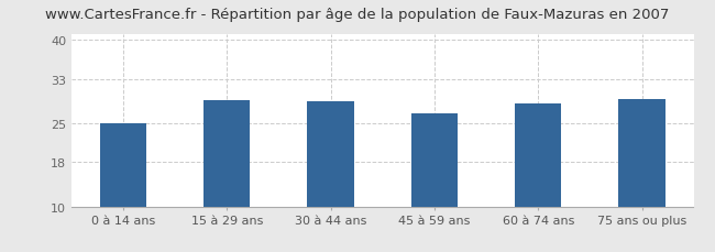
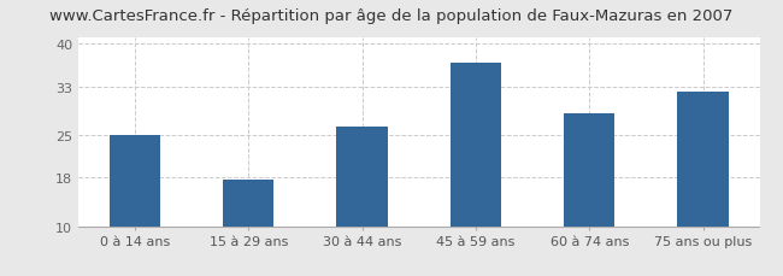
15 à 29 ans: 29.2 -> 17.6
30 à 44 ans: 29.0 -> 26.3
45 à 59 ans: 26.8 -> 36.9
75 ans ou plus: 29.4 -> 32.1
